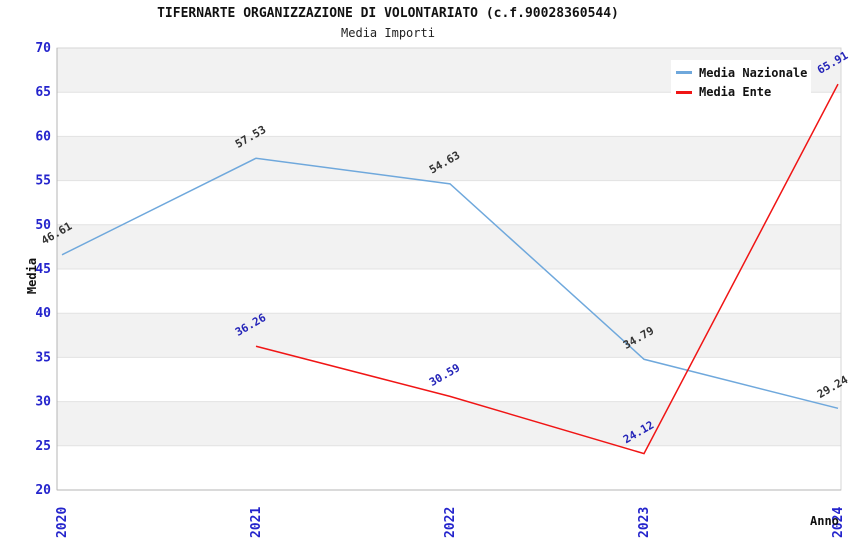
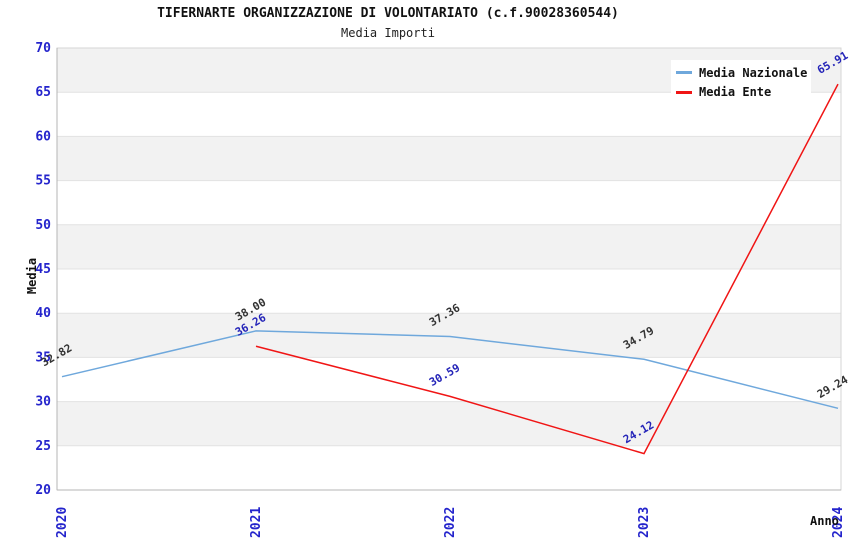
Media Nazionale/2020: 46.61 -> 32.82
Media Nazionale/2021: 57.53 -> 38.00
Media Nazionale/2022: 54.63 -> 37.36
